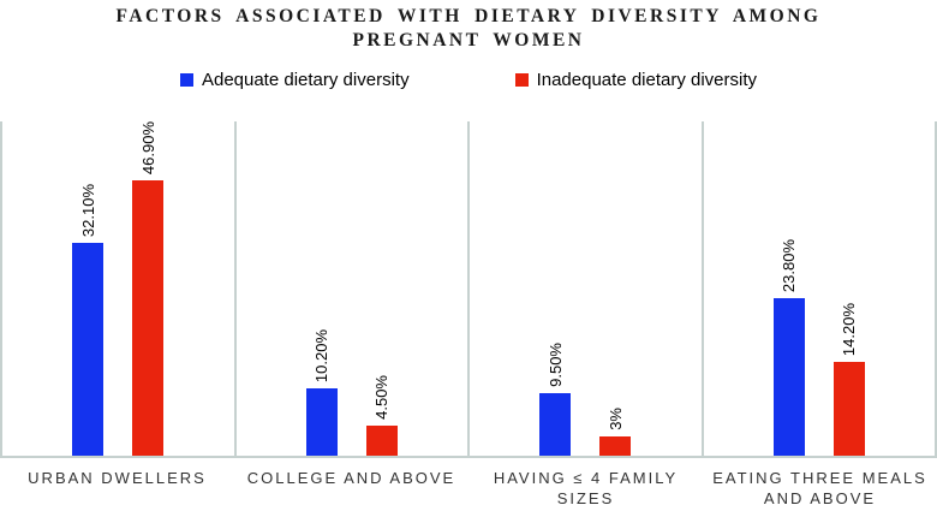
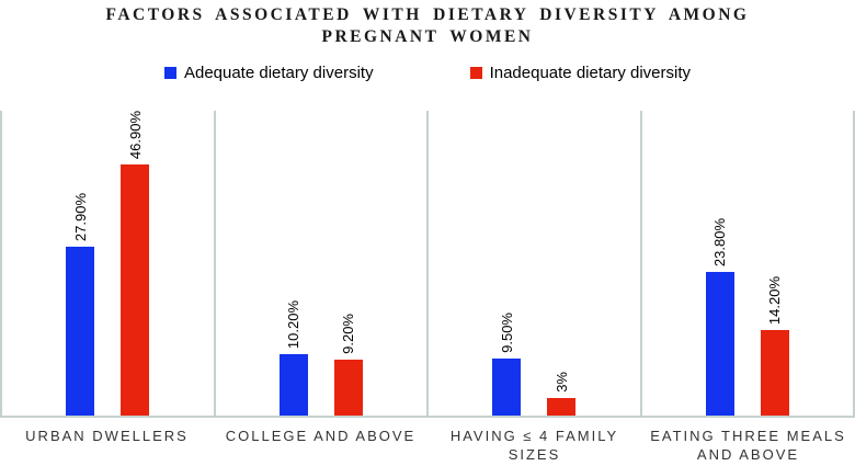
Adequate dietary diversity/URBAN DWELLERS: 32.10% -> 27.90%
Inadequate dietary diversity/COLLEGE AND ABOVE: 4.50% -> 9.20%
